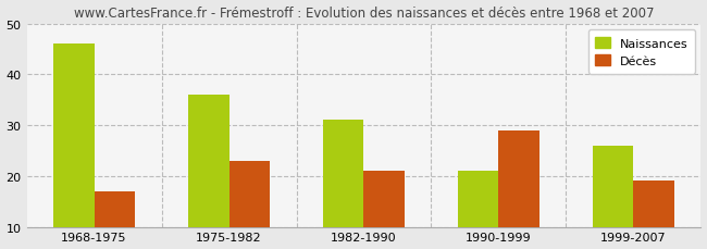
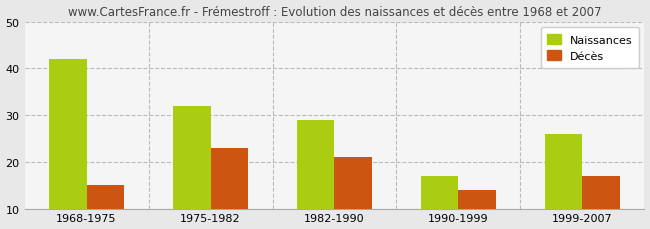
Naissances/1968-1975: 46 -> 42
Décès/1968-1975: 17 -> 15
Naissances/1975-1982: 36 -> 32
Naissances/1982-1990: 31 -> 29
Naissances/1990-1999: 21 -> 17
Décès/1990-1999: 29 -> 14
Décès/1999-2007: 19 -> 17
